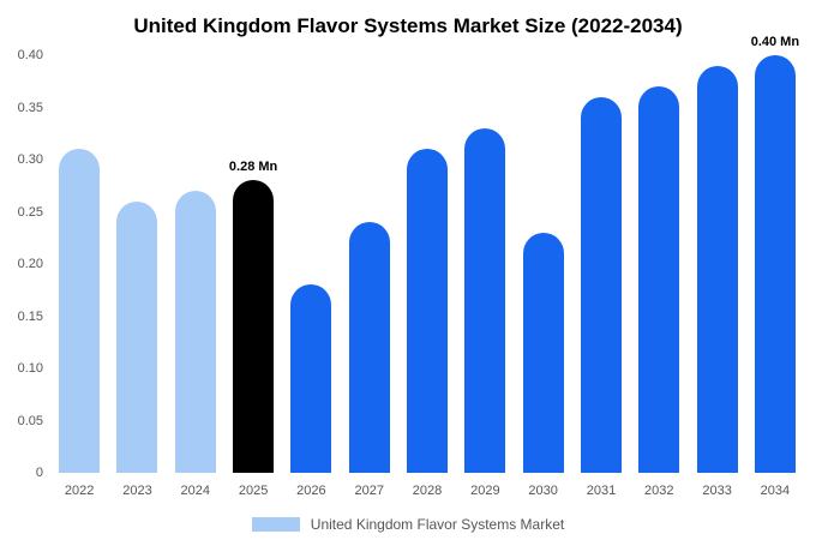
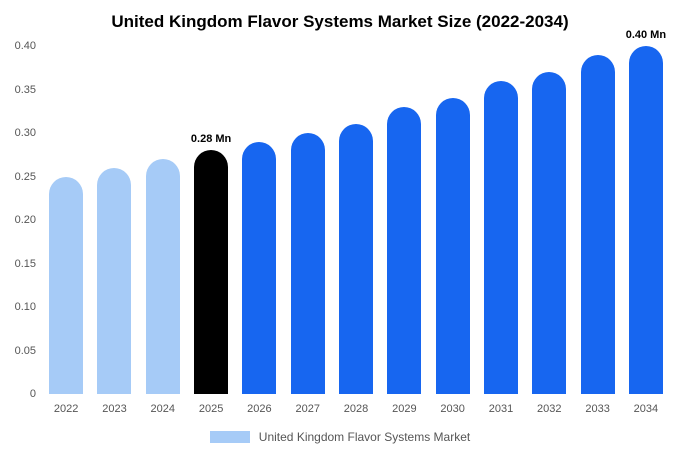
2022: 0.31 -> 0.25
2026: 0.18 -> 0.29
2027: 0.24 -> 0.30
2030: 0.23 -> 0.34
